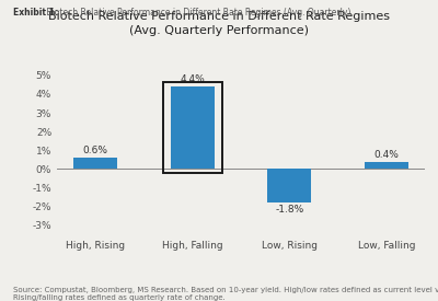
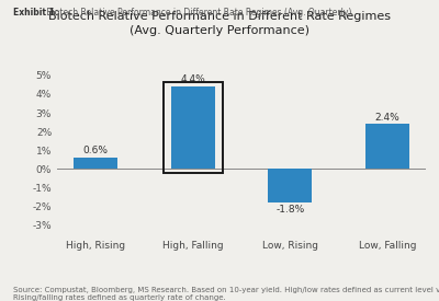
Low, Falling: 0.4% -> 2.4%
